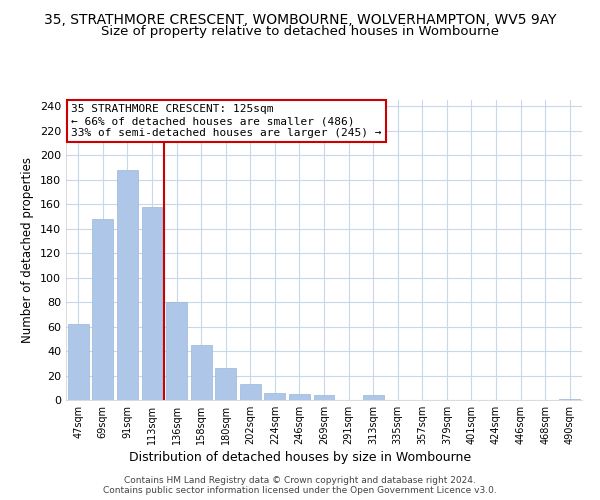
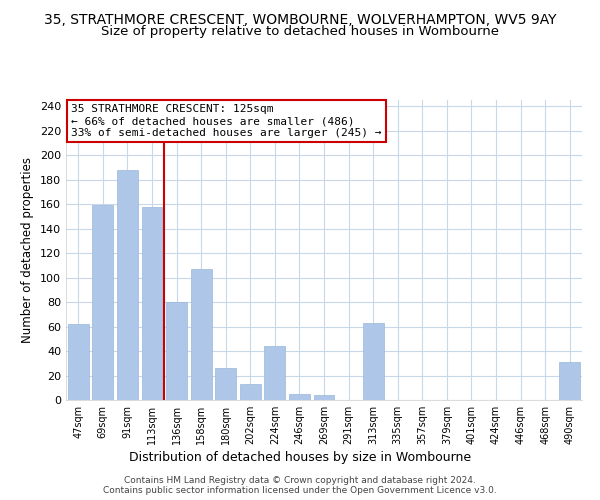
69sqm: 148 -> 159
158sqm: 45 -> 107
224sqm: 6 -> 44
313sqm: 4 -> 63
490sqm: 1 -> 31
